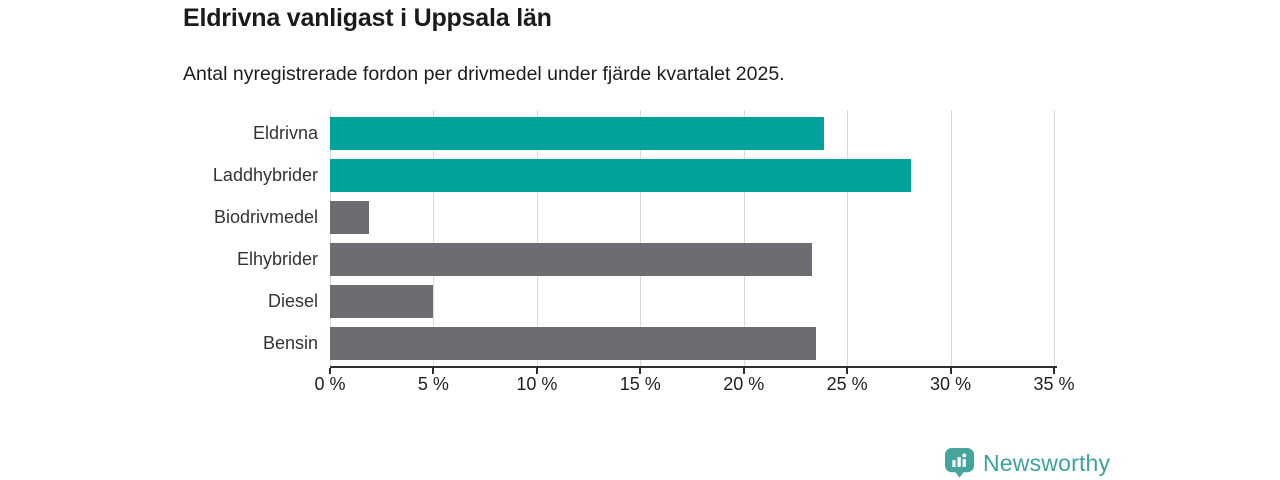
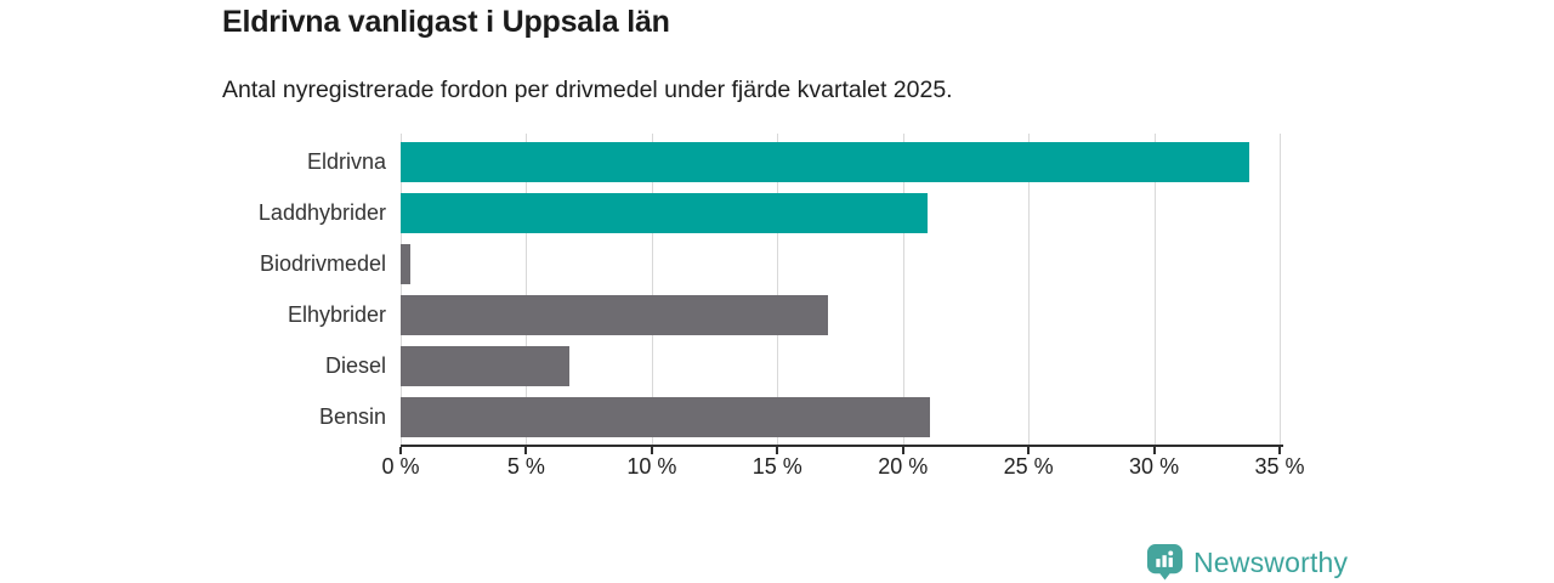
Eldrivna: 23.9% -> 33.8%
Laddhybrider: 28.1% -> 21.0%
Biodrivmedel: 1.9% -> 0.4%
Elhybrider: 23.3% -> 17.0%
Diesel: 5.0% -> 6.7%
Bensin: 23.5% -> 21.1%
